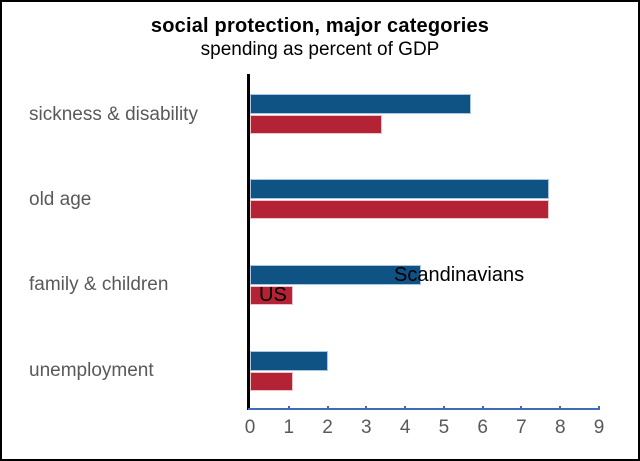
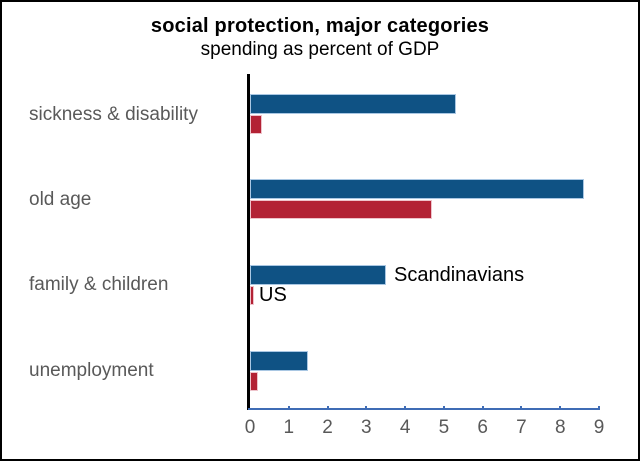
Scandinavians/sickness & disability: 5.7 -> 5.3
US/sickness & disability: 3.4 -> 0.3
Scandinavians/old age: 7.7 -> 8.6
US/old age: 7.7 -> 4.7
Scandinavians/family & children: 4.4 -> 3.5
US/family & children: 1.1 -> 0.1
Scandinavians/unemployment: 2.0 -> 1.5
US/unemployment: 1.1 -> 0.2
